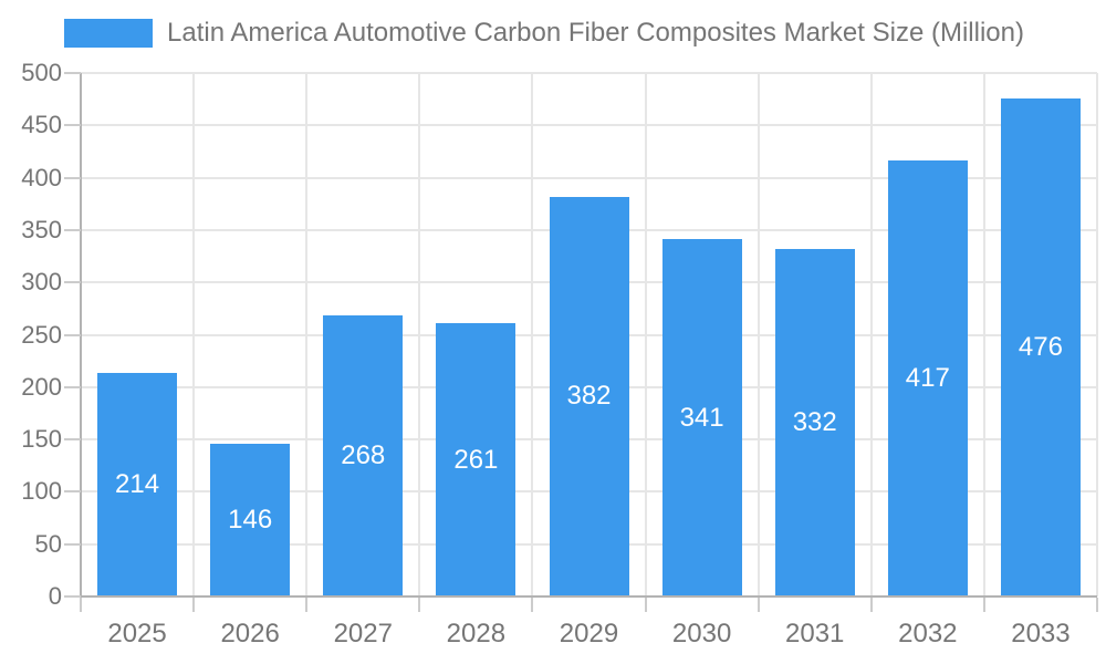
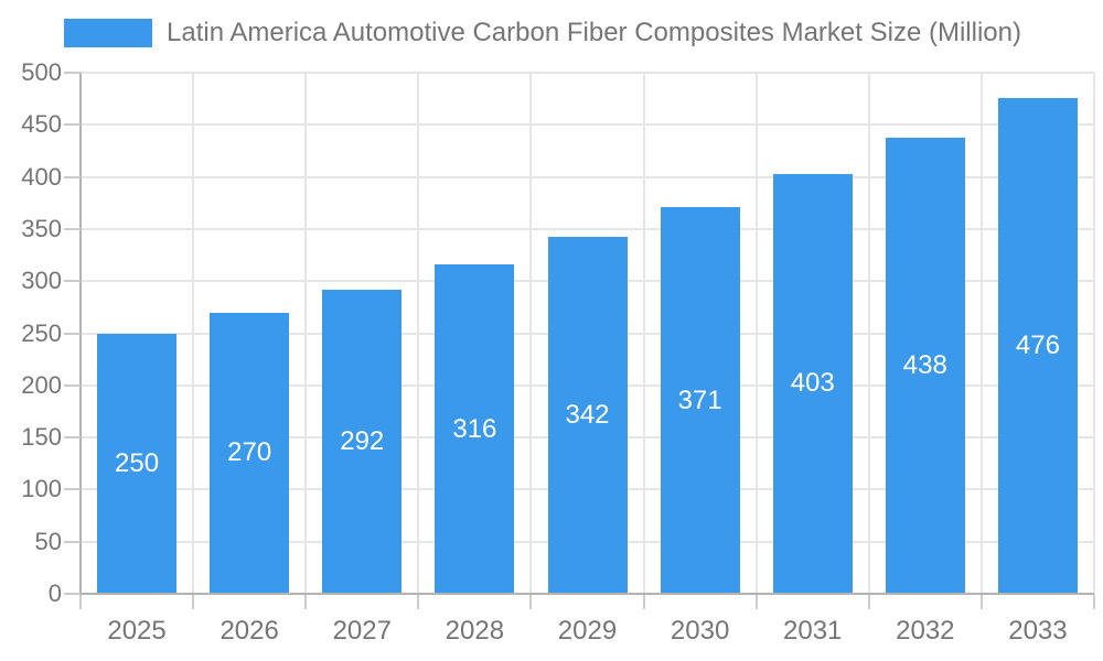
2025: 214 -> 250
2026: 146 -> 270
2027: 268 -> 292
2028: 261 -> 316
2029: 382 -> 342
2030: 341 -> 371
2031: 332 -> 403
2032: 417 -> 438
